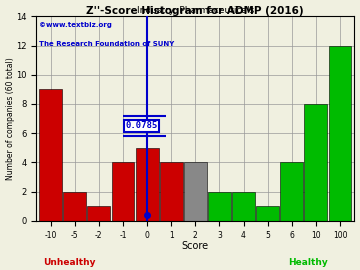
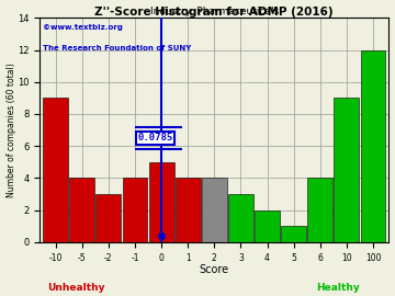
-5: 2 -> 4
-2: 1 -> 3
3: 2 -> 3
10: 8 -> 9
